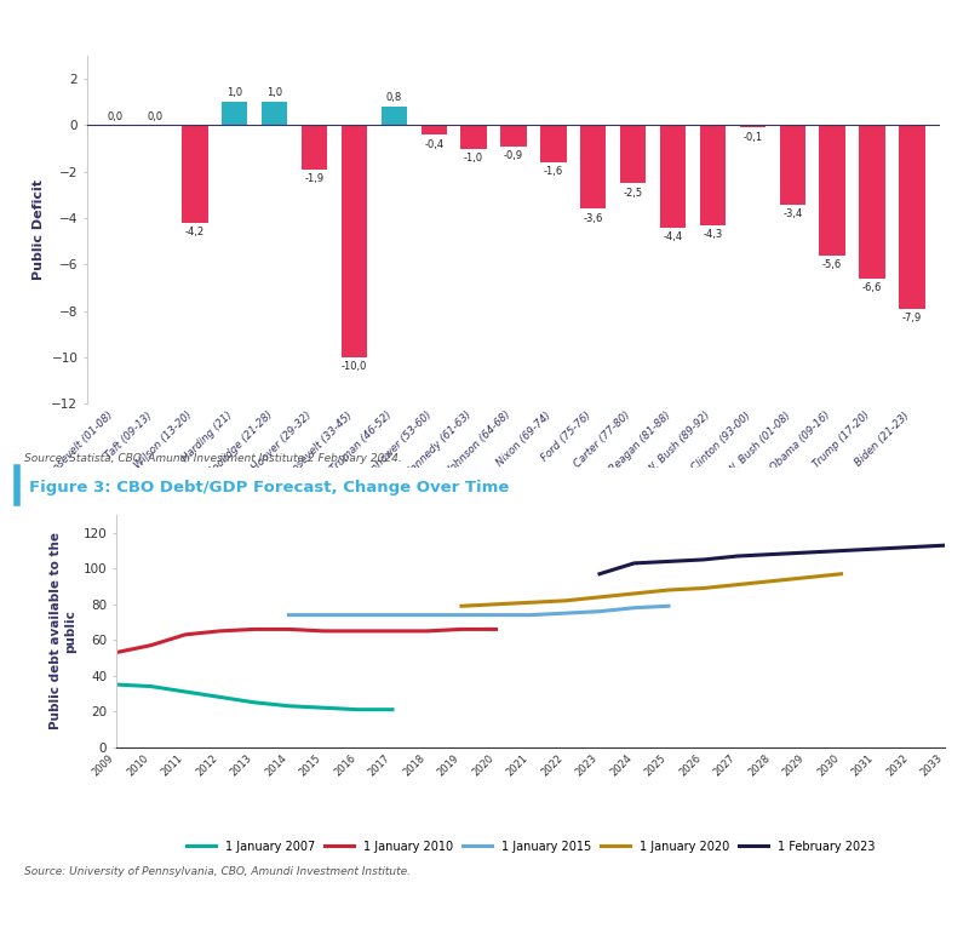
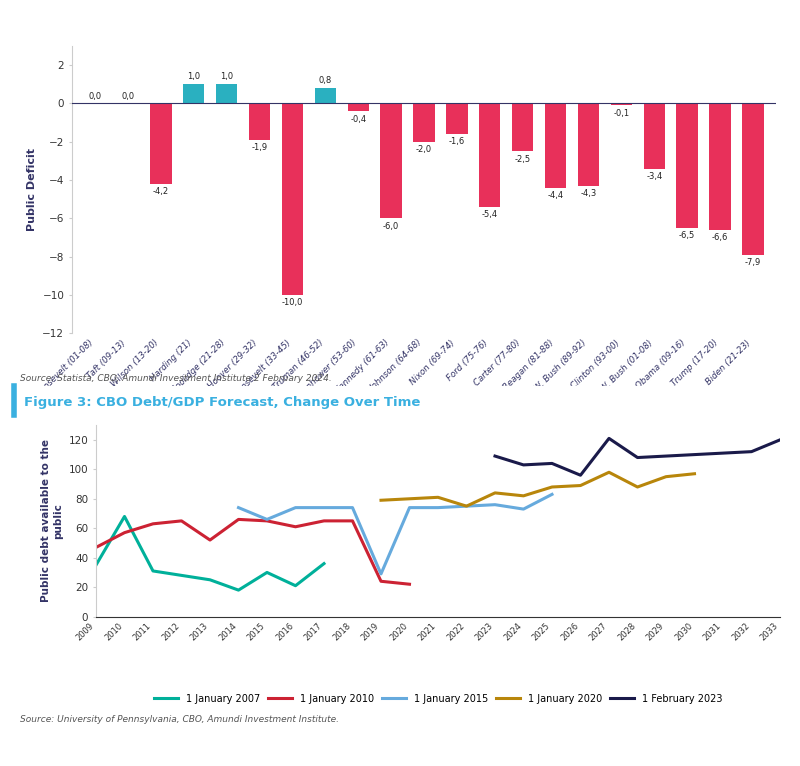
Kennedy (61-63): -1,0 -> -6,0
Johnson (64-68): -0,9 -> -2,0
Ford (75-76): -3,6 -> -5,4
Obama (09-16): -5,6 -> -6,5
1 January 2010/2009: 53 -> 47
1 January 2007/2010: 34 -> 68
1 January 2010/2013: 66 -> 52
1 January 2007/2014: 23 -> 18
1 January 2007/2015: 22 -> 30
1 January 2015/2015: 74 -> 66
1 January 2010/2016: 65 -> 61
1 January 2007/2017: 21 -> 36
1 January 2010/2019: 66 -> 24
1 January 2015/2019: 74 -> 29
1 January 2010/2020: 66 -> 22
1 January 2020/2022: 82 -> 75
1 February 2023/2023: 97 -> 109
1 January 2015/2024: 78 -> 73
1 January 2020/2024: 86 -> 82
1 January 2015/2025: 79 -> 83
1 February 2023/2026: 105 -> 96
1 January 2020/2027: 91 -> 98
1 February 2023/2027: 107 -> 121
1 January 2020/2028: 93 -> 88
1 February 2023/2033: 113 -> 120
